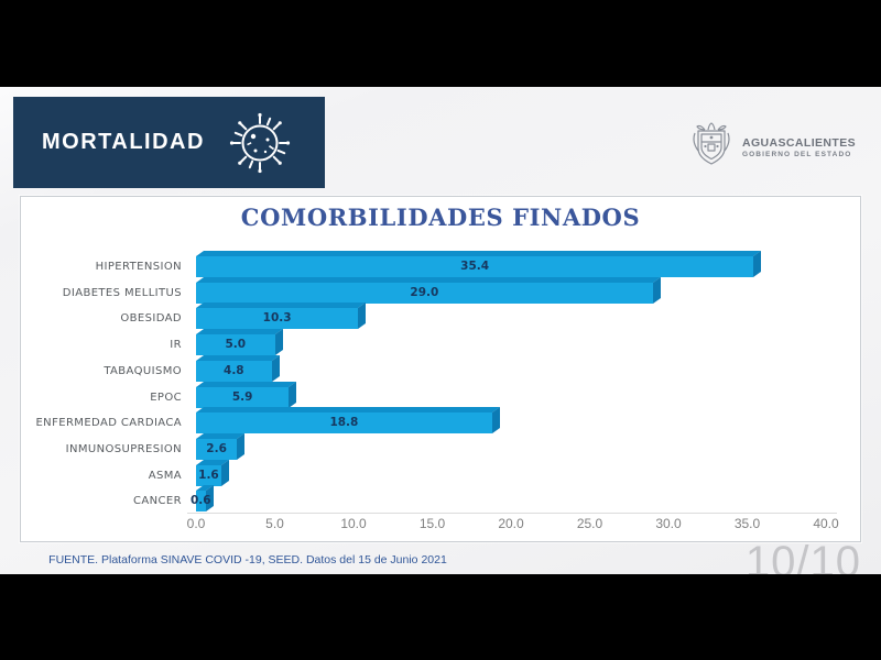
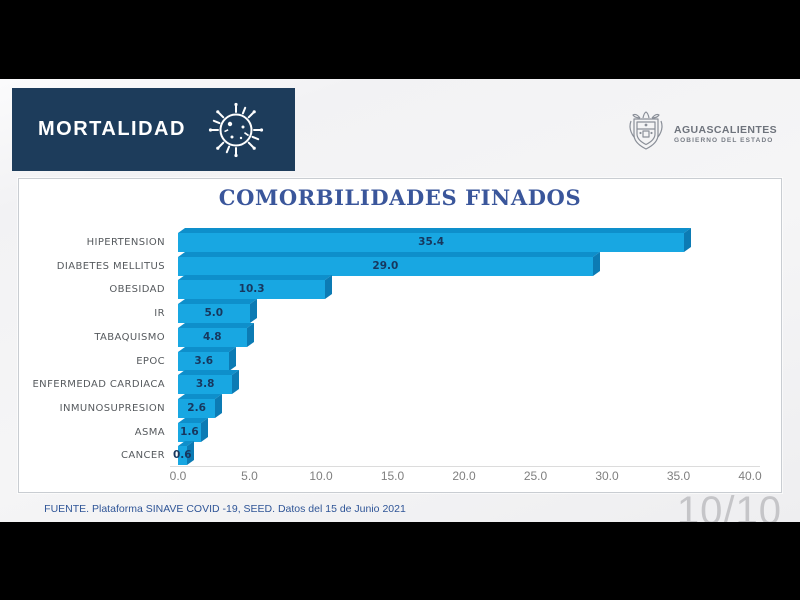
EPOC: 5.9 -> 3.6
ENFERMEDAD CARDIACA: 18.8 -> 3.8
